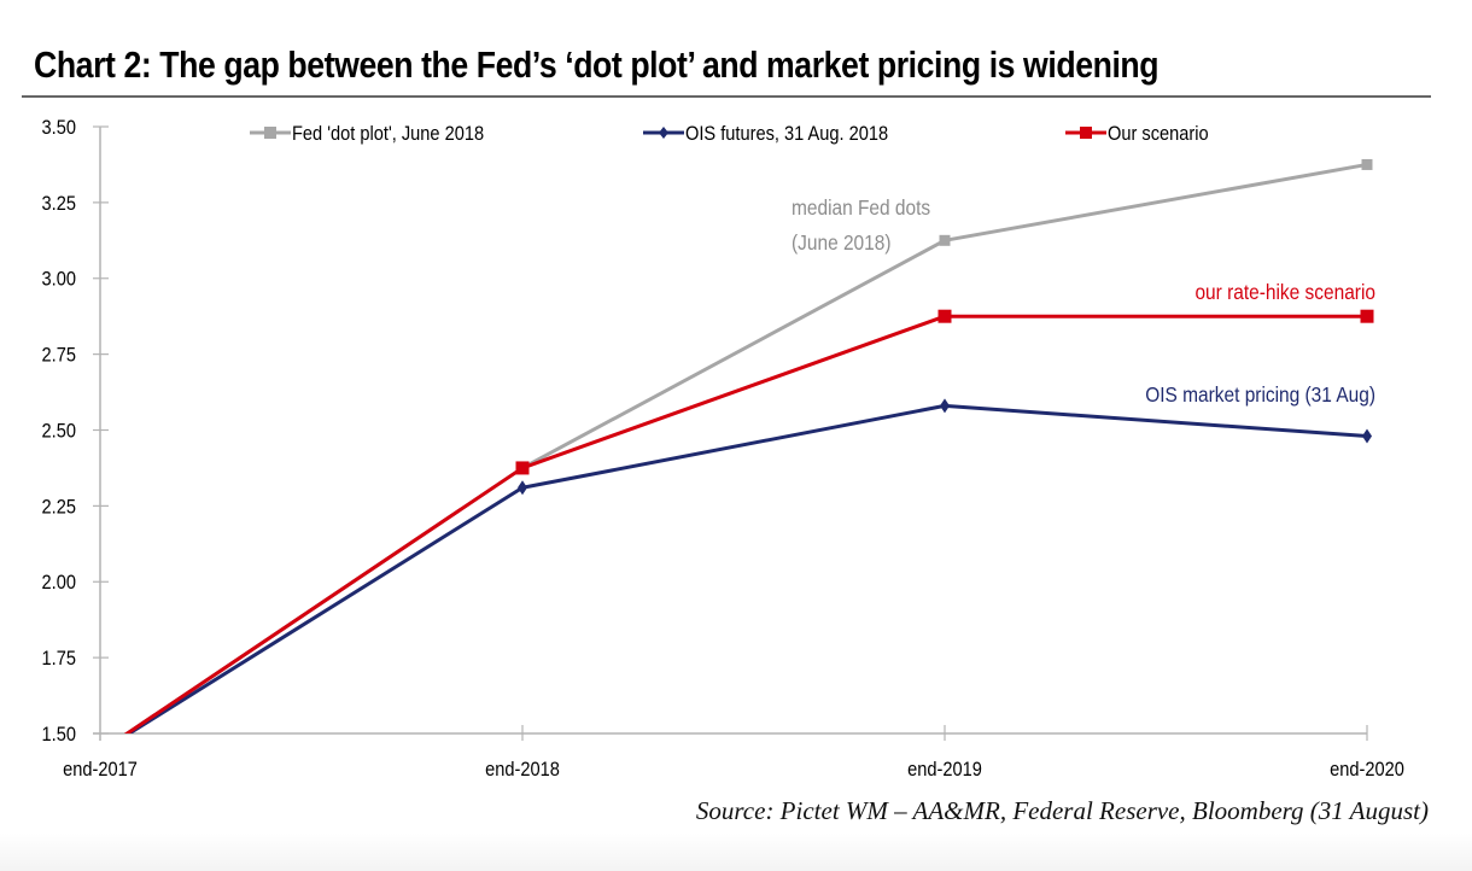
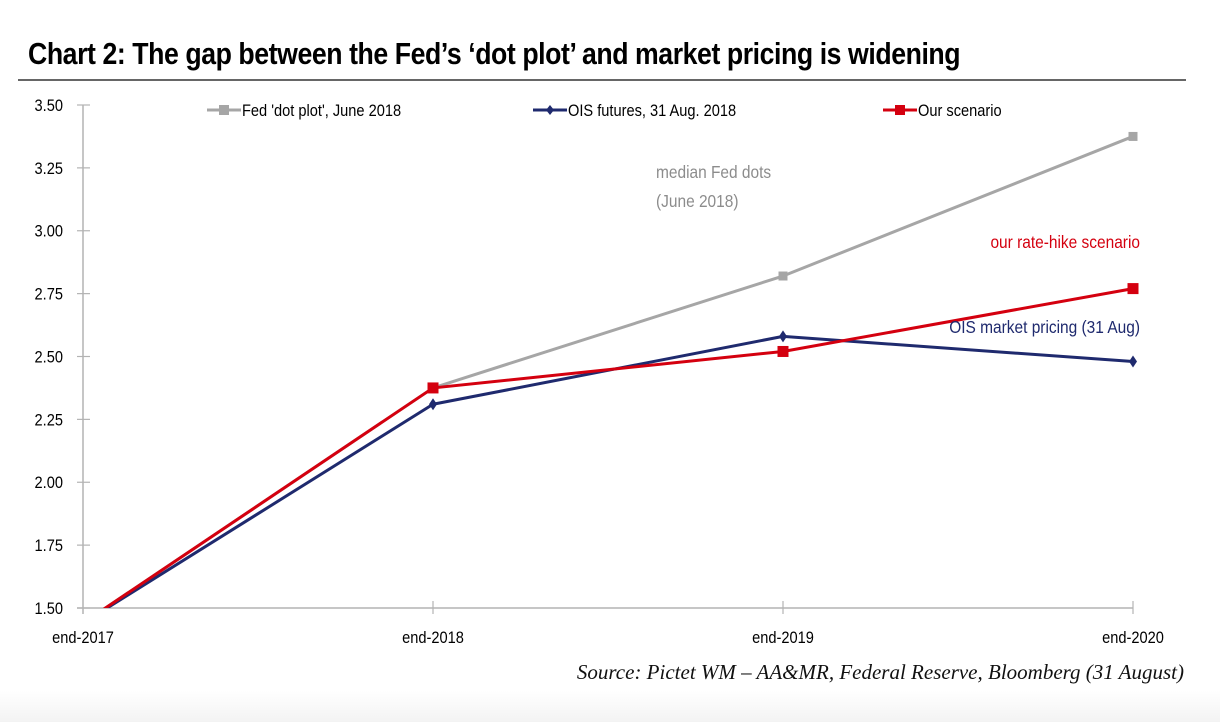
Fed 'dot plot', June 2018/end-2019: 3.12 -> 2.82
Our scenario/end-2019: 2.88 -> 2.52
Our scenario/end-2020: 2.88 -> 2.77
